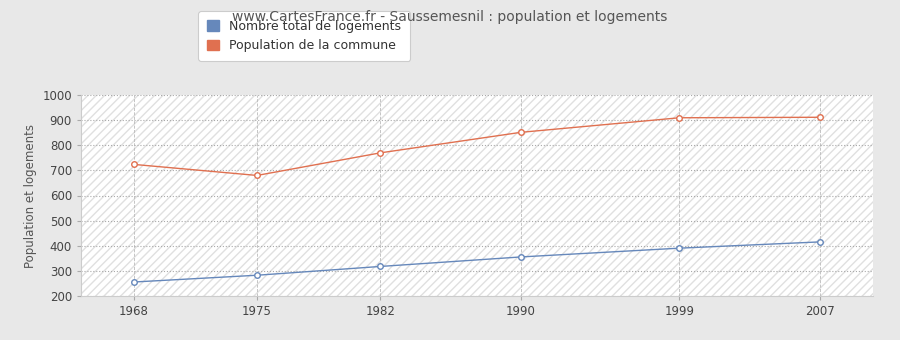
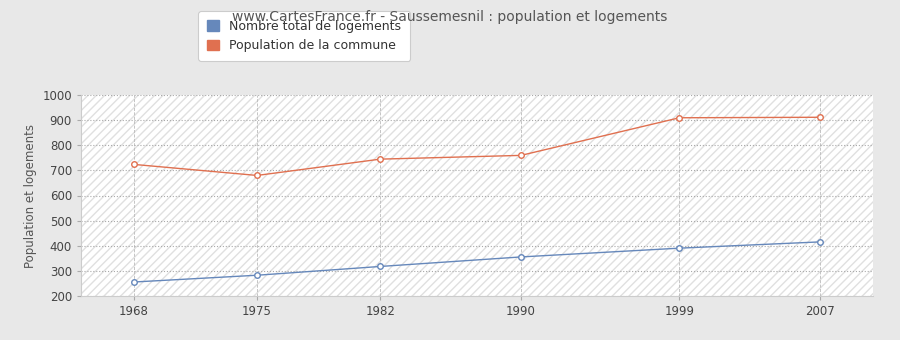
Population de la commune/1982: 770 -> 745
Population de la commune/1990: 852 -> 760
